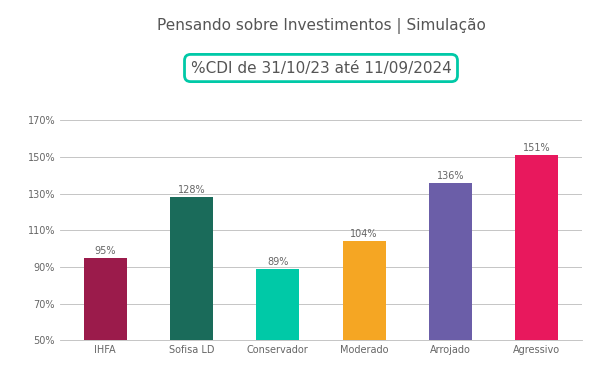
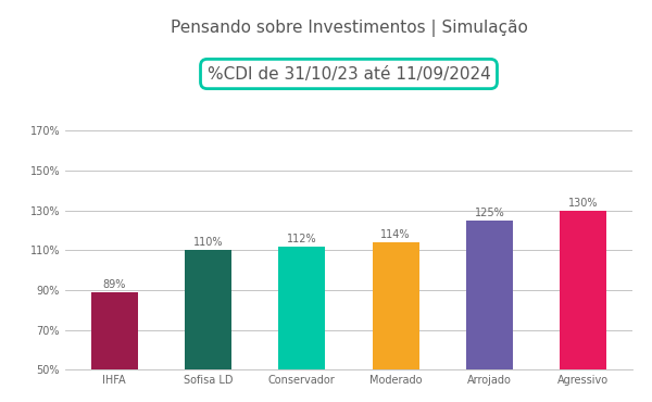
IHFA: 95% -> 89%
Sofisa LD: 128% -> 110%
Conservador: 89% -> 112%
Moderado: 104% -> 114%
Arrojado: 136% -> 125%
Agressivo: 151% -> 130%
